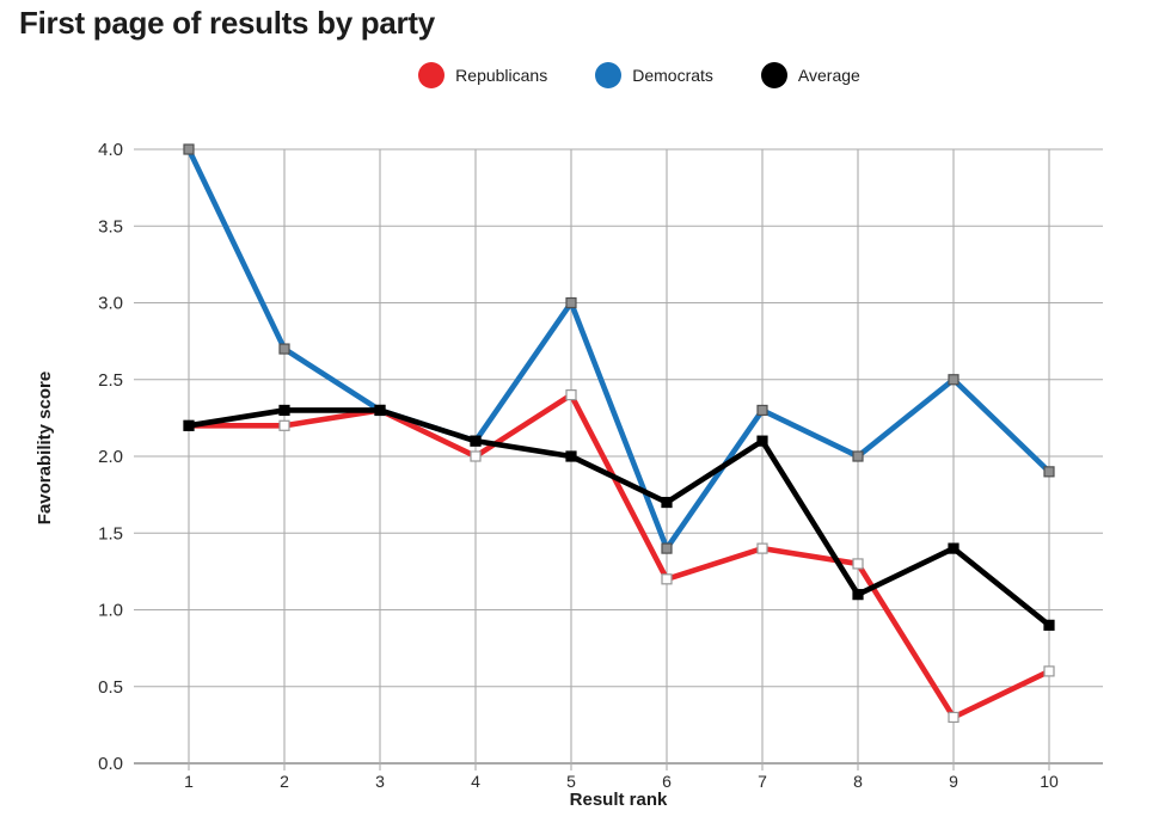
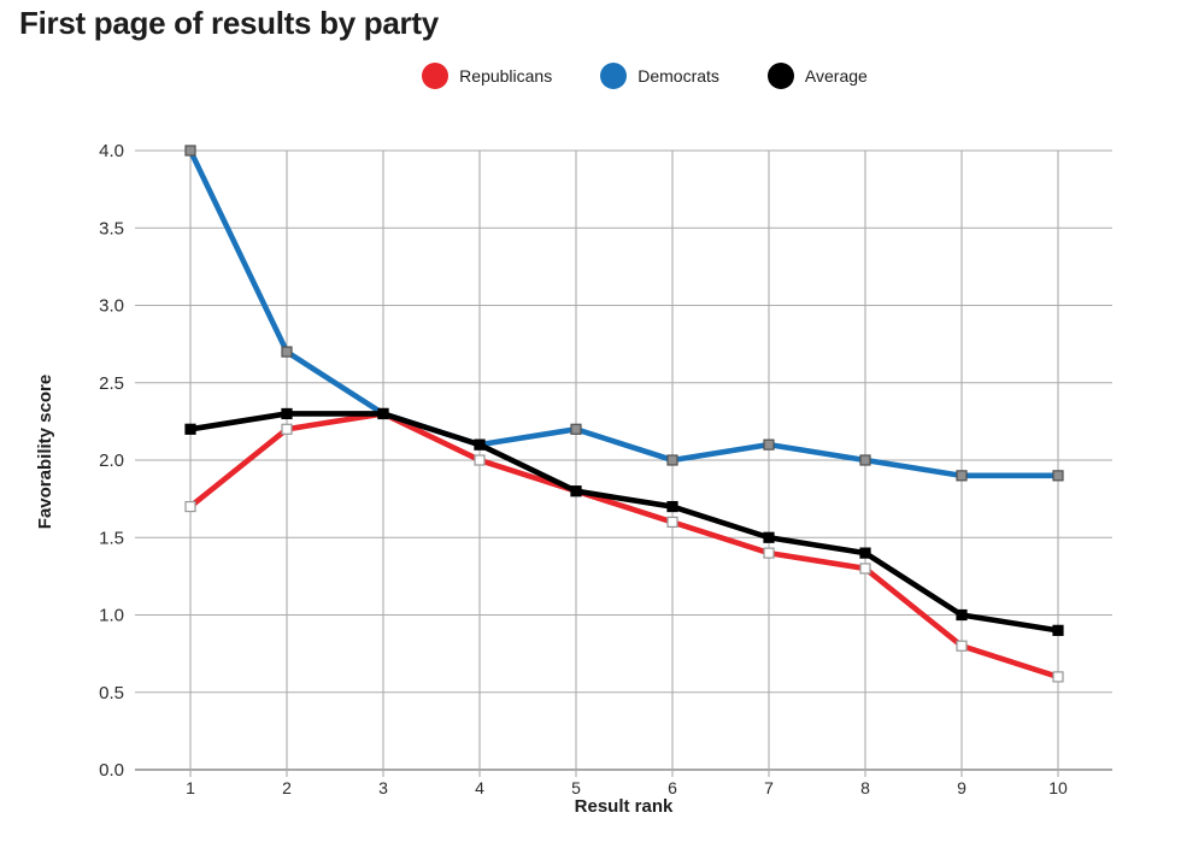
Republicans/1: 2.2 -> 1.7
Republicans/5: 2.4 -> 1.8
Democrats/5: 3.0 -> 2.2
Average/5: 2.0 -> 1.8
Republicans/6: 1.2 -> 1.6
Democrats/6: 1.4 -> 2.0
Democrats/7: 2.3 -> 2.1
Average/7: 2.1 -> 1.5
Average/8: 1.1 -> 1.4
Republicans/9: 0.3 -> 0.8
Democrats/9: 2.5 -> 1.9
Average/9: 1.4 -> 1.0
